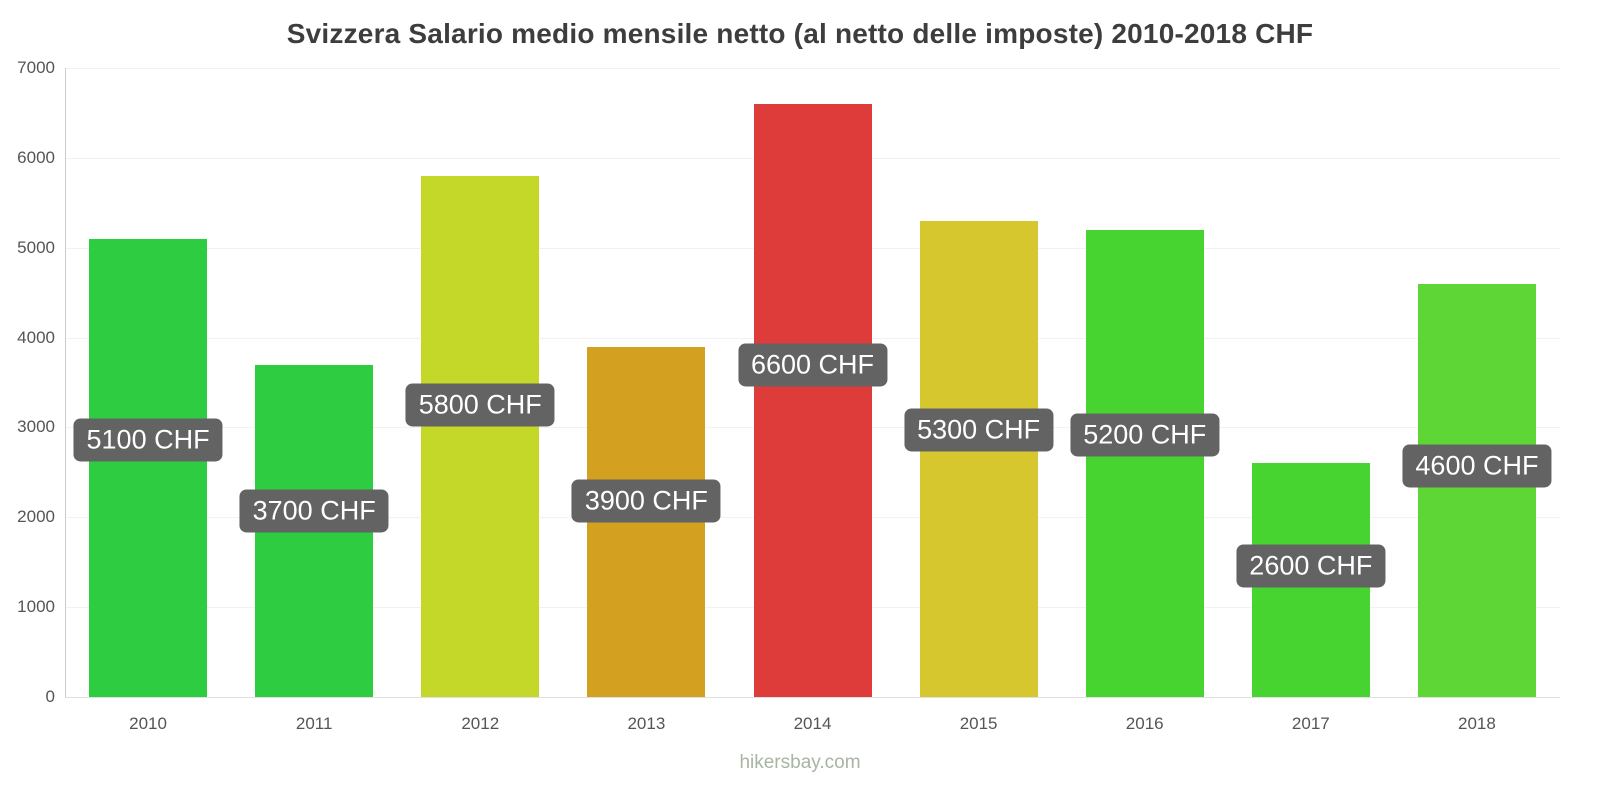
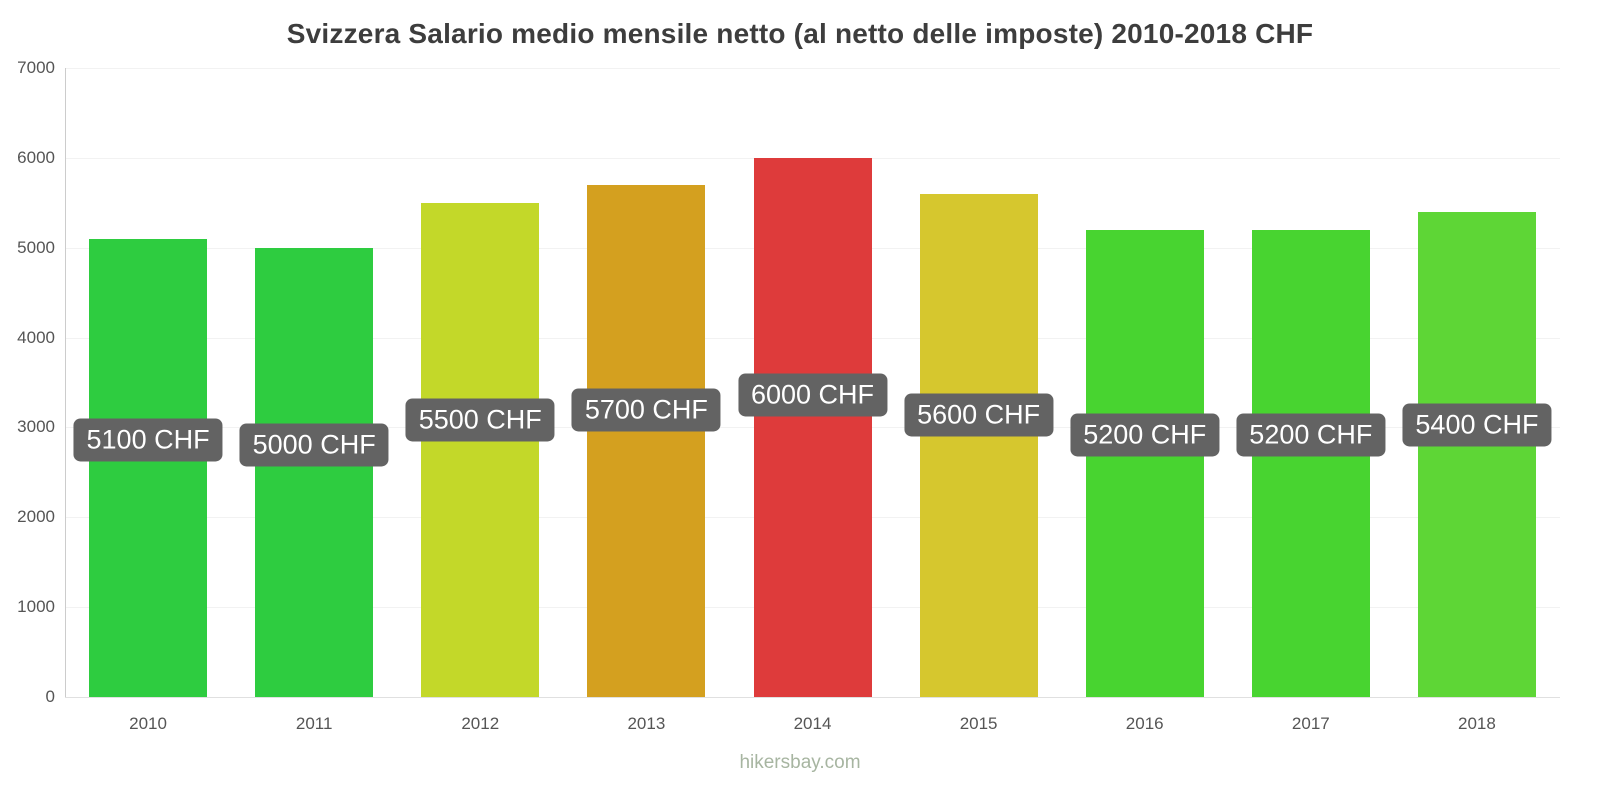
2011: 3700 -> 5000
2012: 5800 -> 5500
2013: 3900 -> 5700
2014: 6600 -> 6000
2015: 5300 -> 5600
2017: 2600 -> 5200
2018: 4600 -> 5400
